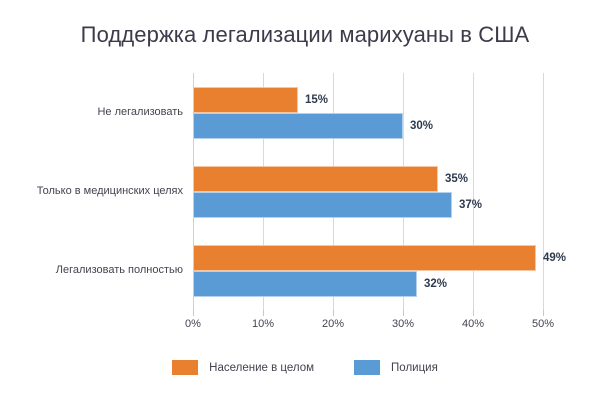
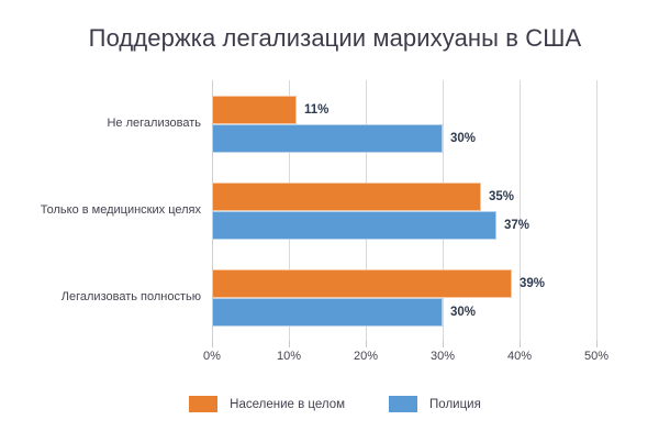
Население в целом/Не легализовать: 15% -> 11%
Население в целом/Легализовать полностью: 49% -> 39%
Полиция/Легализовать полностью: 32% -> 30%
